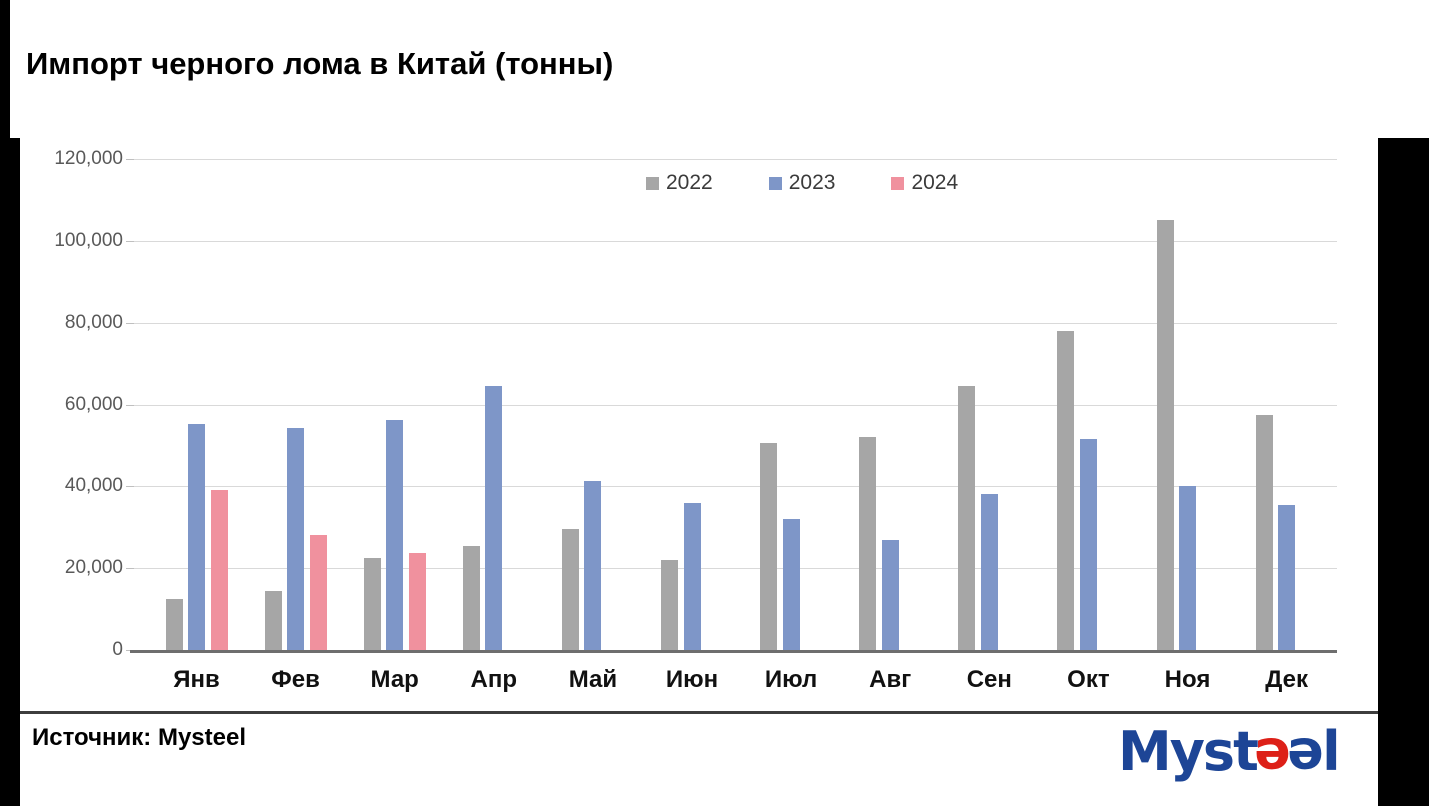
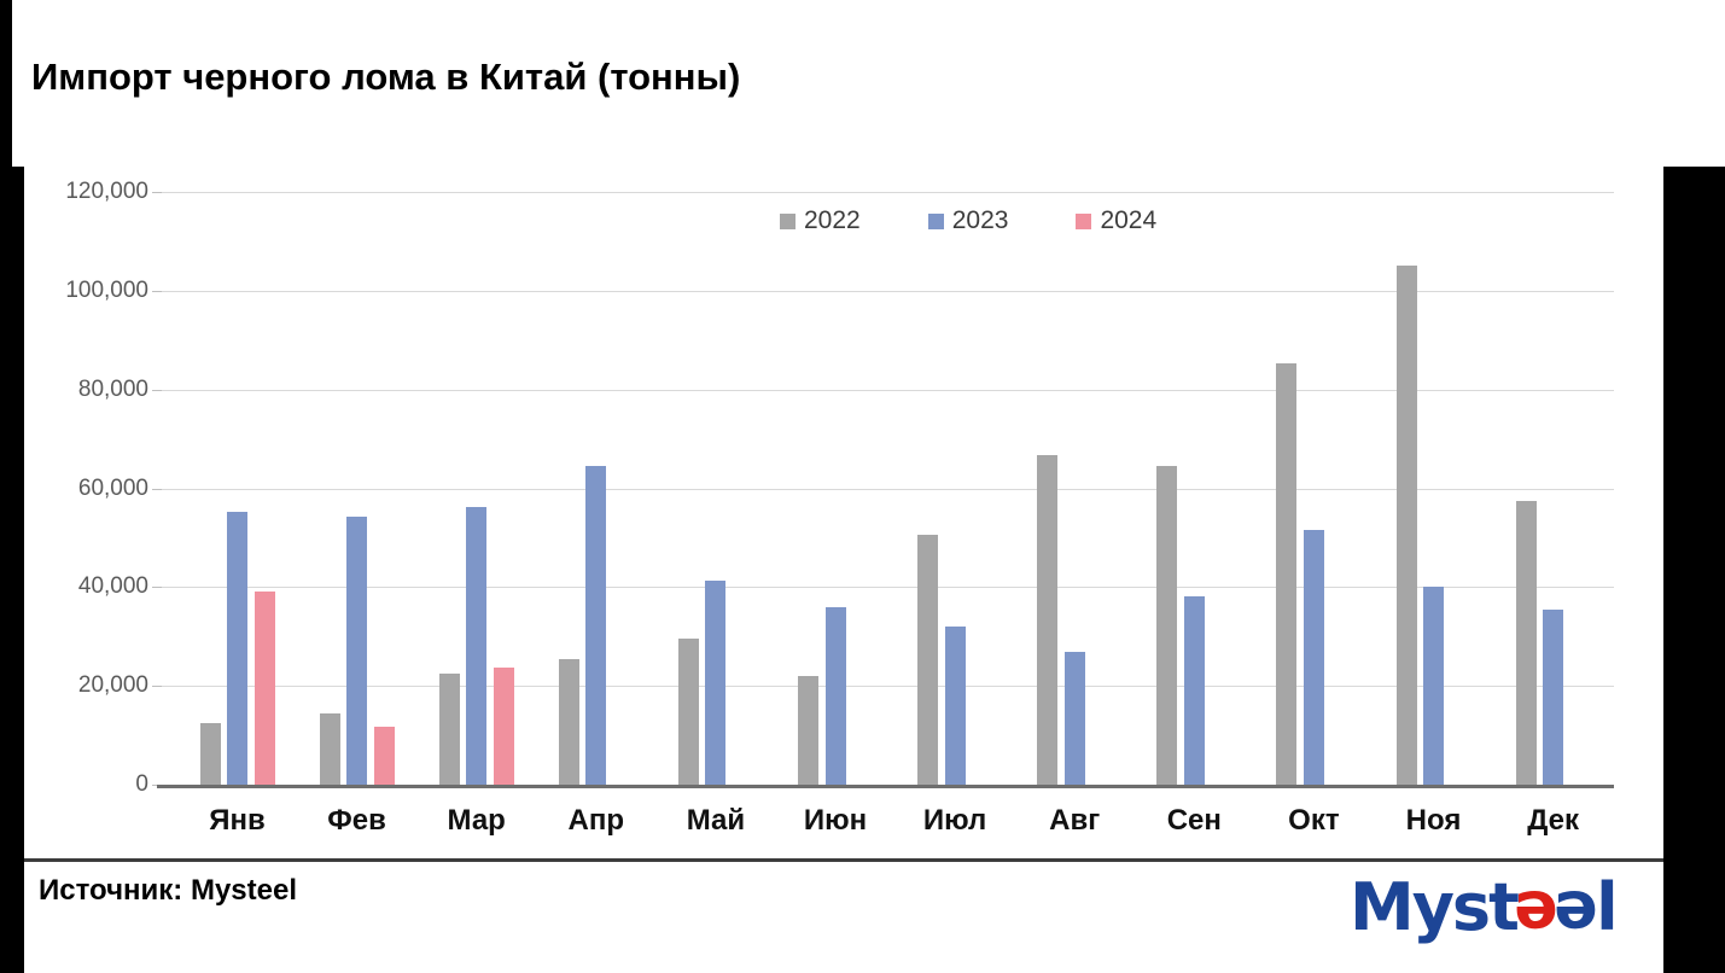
2024/Фев: 28000 -> 12000
2022/Авг: 52000 -> 67000
2022/Окт: 78000 -> 85000
